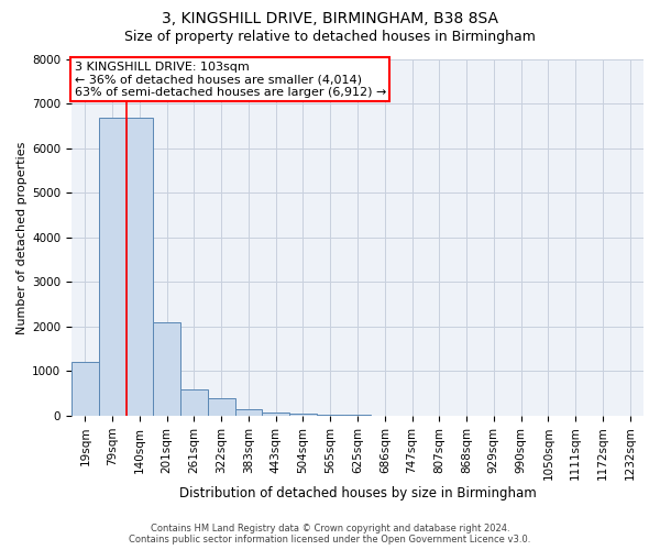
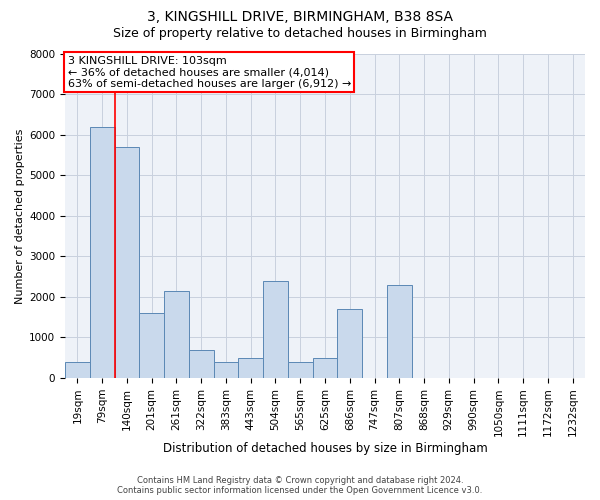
19sqm: 1200 -> 400
79sqm: 6700 -> 6200
140sqm: 6700 -> 5700
201sqm: 2100 -> 1600
261sqm: 600 -> 2150
322sqm: 400 -> 700
383sqm: 150 -> 400
443sqm: 80 -> 500
504sqm: 40 -> 2400
565sqm: 40 -> 400
625sqm: 30 -> 500
686sqm: 10 -> 1700
807sqm: 0 -> 2300
